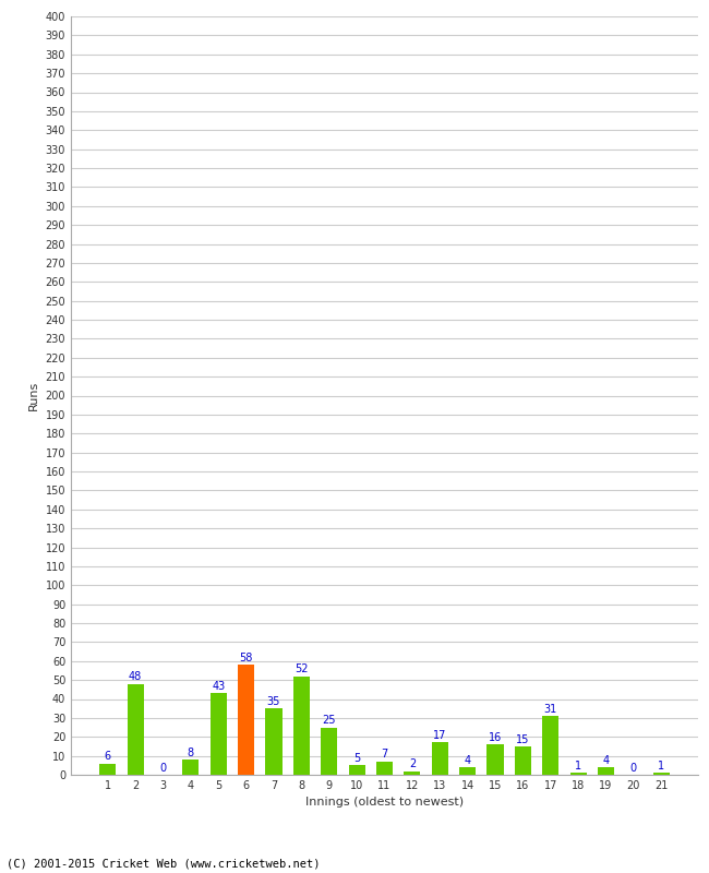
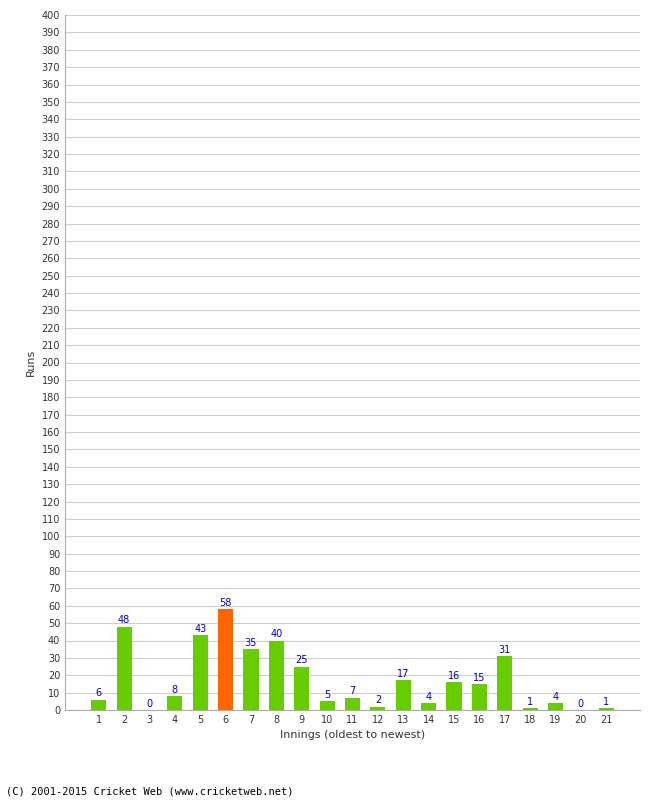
8: 52 -> 40
